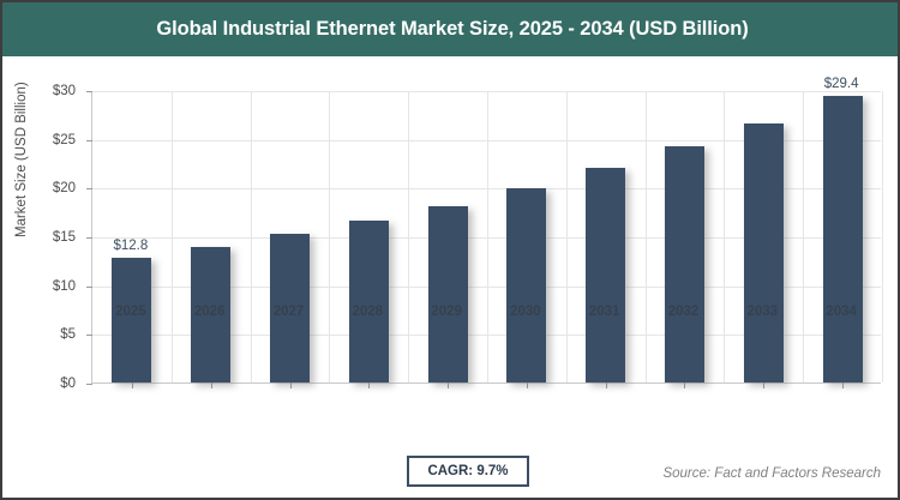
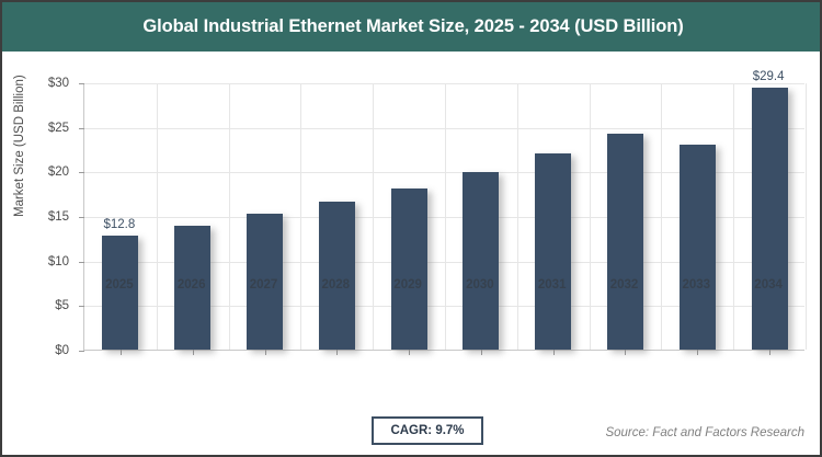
2033: $27 -> $23
